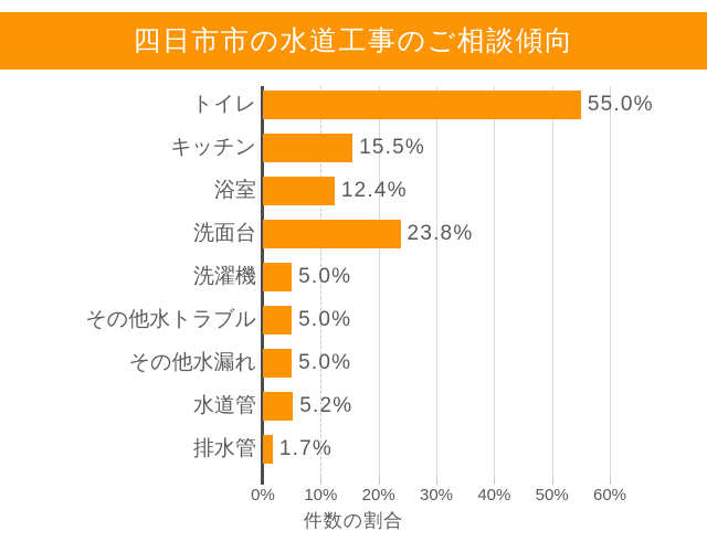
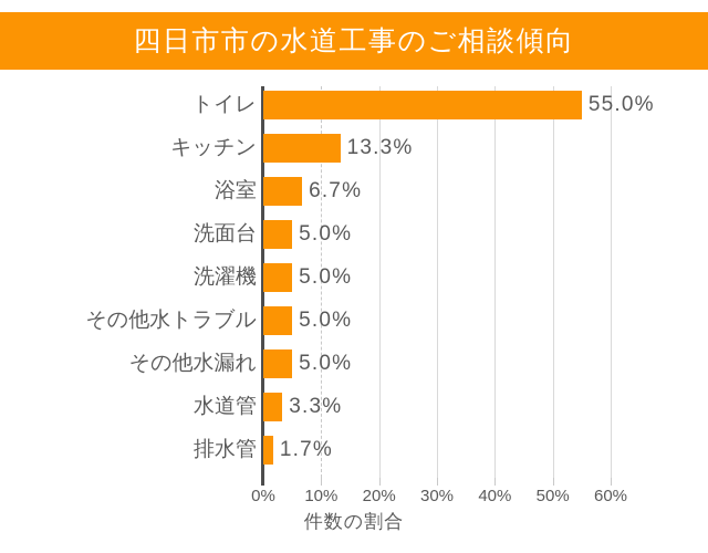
キッチン: 15.5% -> 13.3%
浴室: 12.4% -> 6.7%
洗面台: 23.8% -> 5.0%
水道管: 5.2% -> 3.3%
